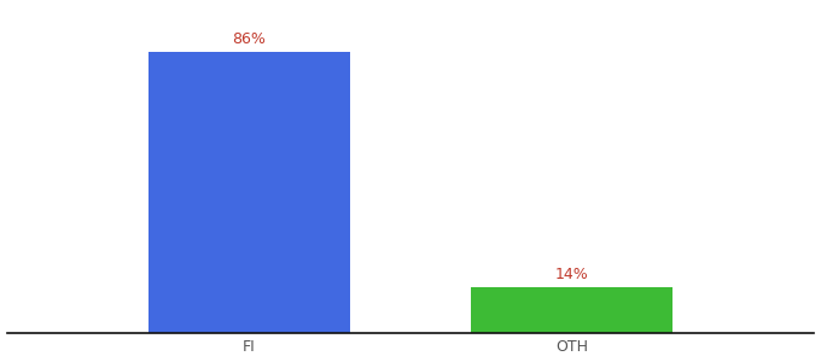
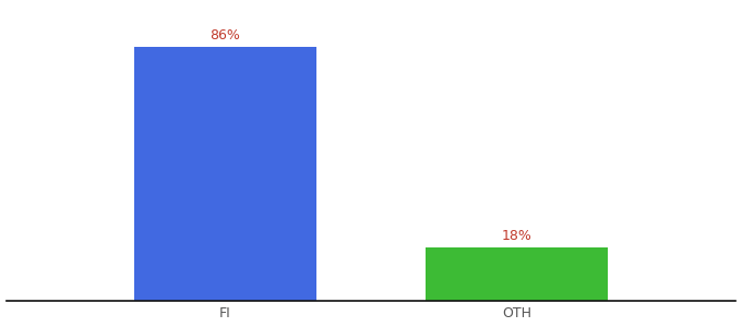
OTH: 14% -> 18%
